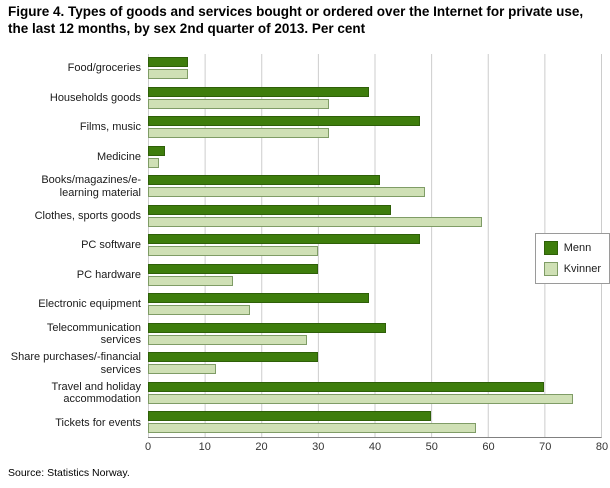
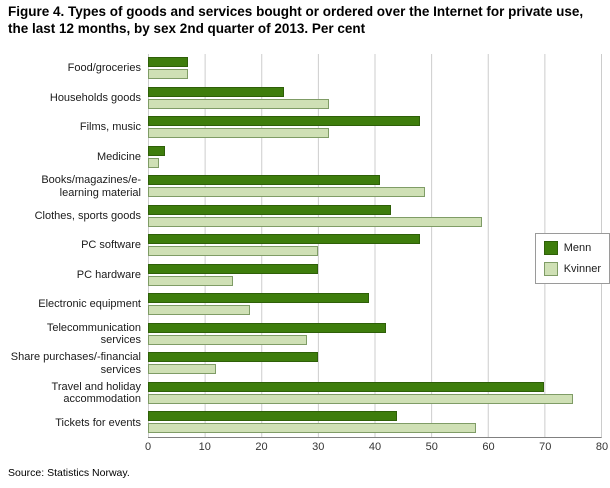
Menn/Households goods: 39 -> 24
Menn/Tickets for events: 50 -> 44
